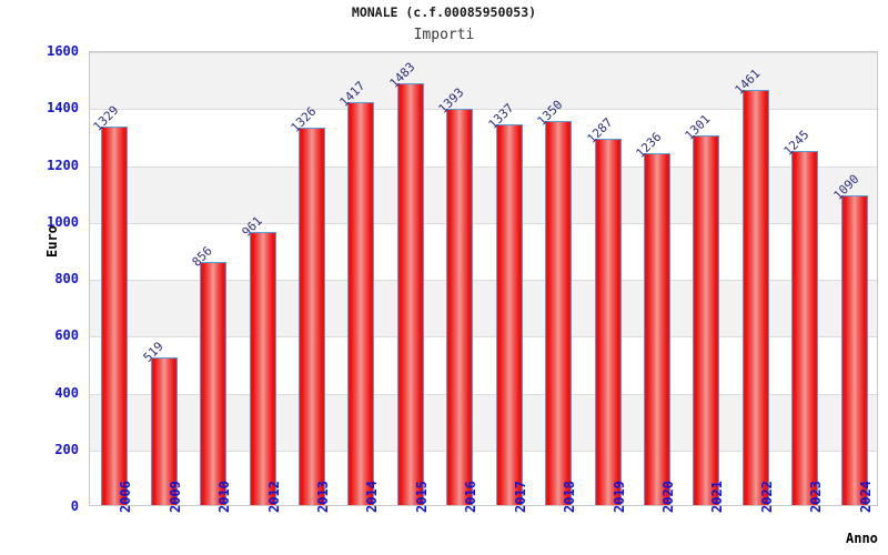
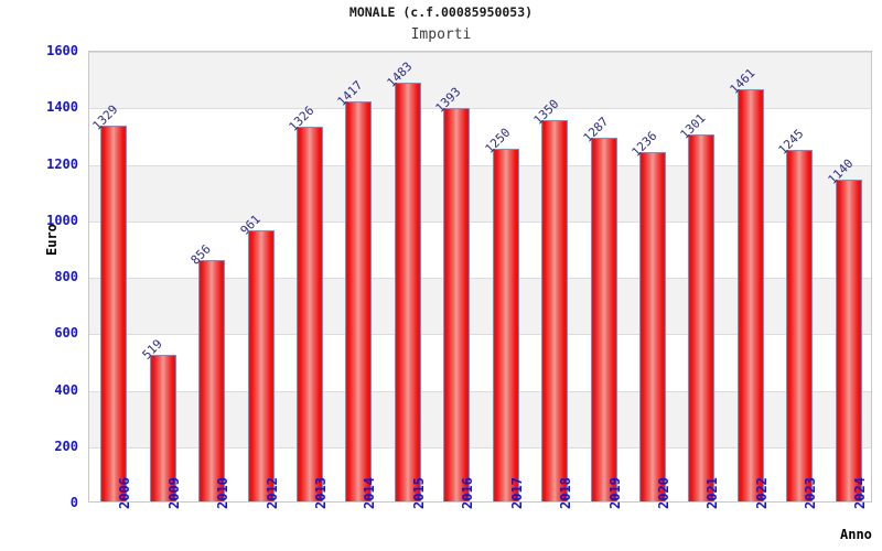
2017: 1337 -> 1250
2024: 1090 -> 1140
